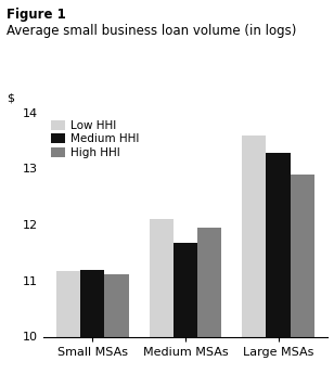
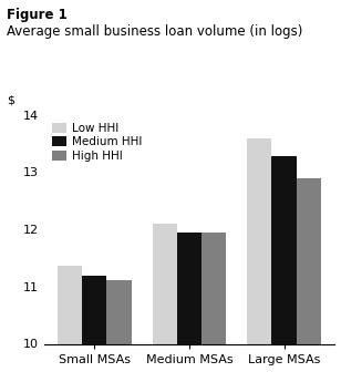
Low HHI/Small MSAs: 11.16 -> 11.37
Medium HHI/Medium MSAs: 11.68 -> 11.95
